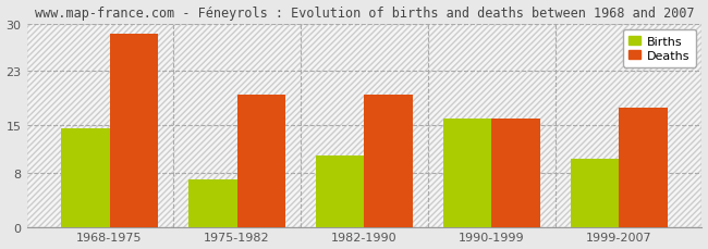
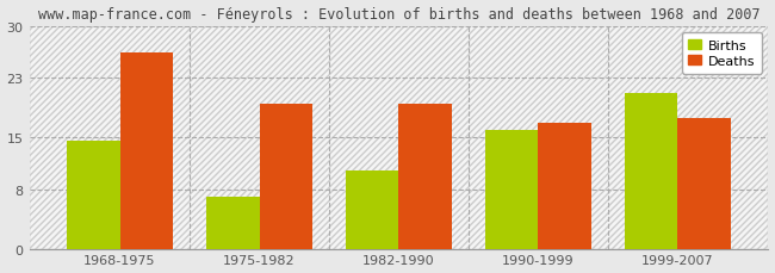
Deaths/1968-1975: 28.5 -> 26.4
Deaths/1990-1999: 16.0 -> 17.0
Births/1999-2007: 10.0 -> 21.0
